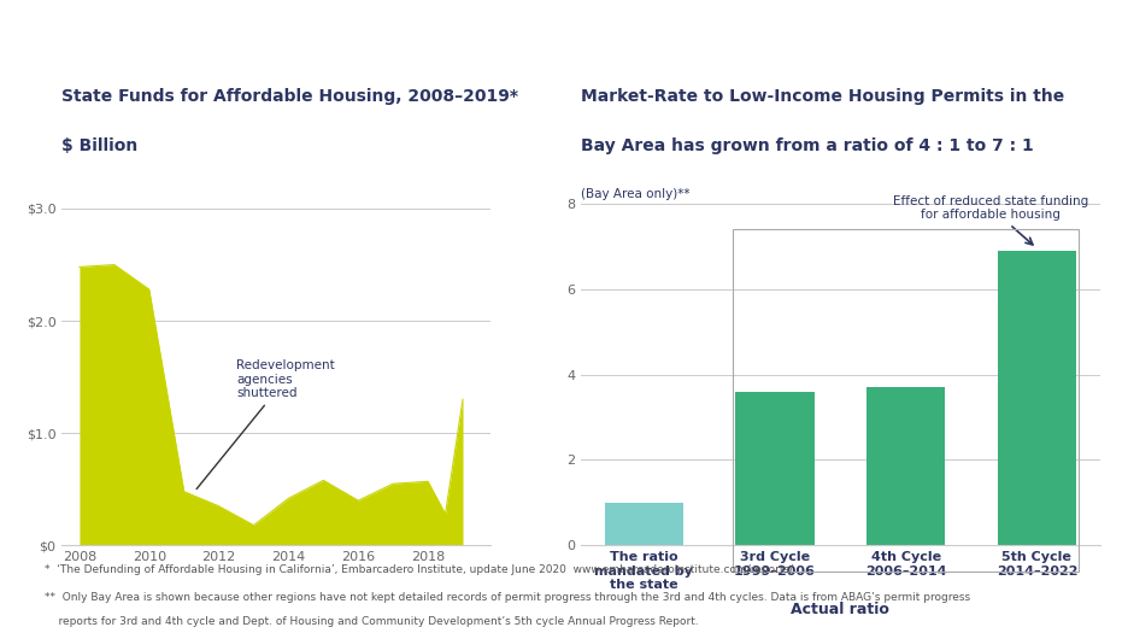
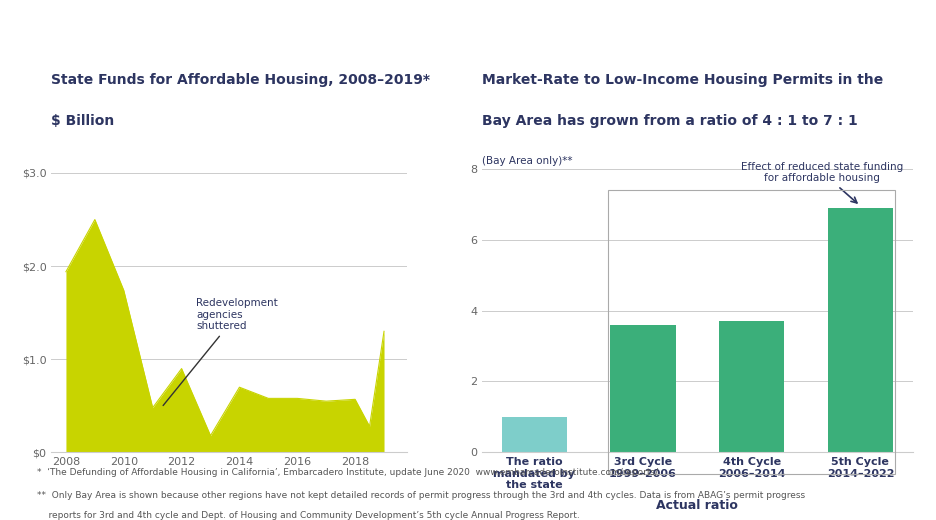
2008: $2.48 -> $1.94
2010: $2.28 -> $1.74
2012: $0.35 -> $0.90
2014: $0.42 -> $0.70
2016: $0.40 -> $0.58
